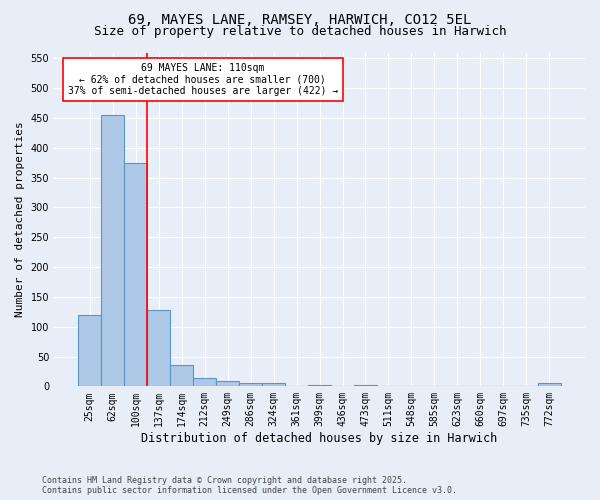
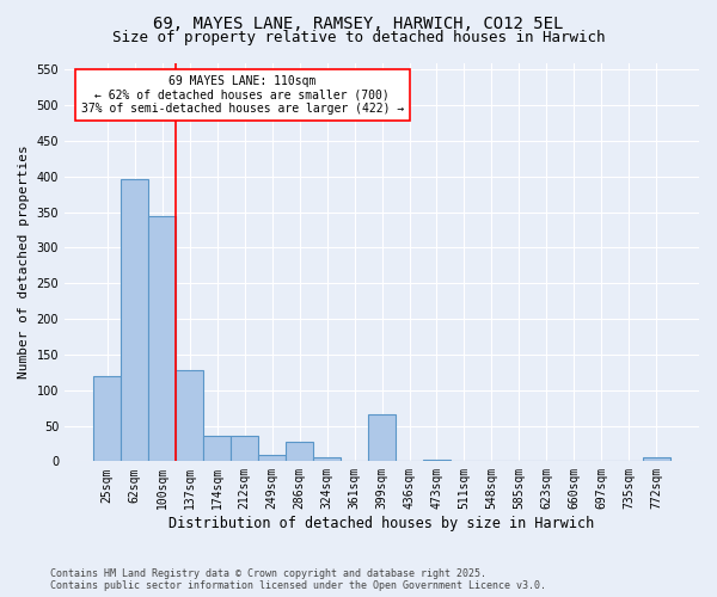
62sqm: 455 -> 396
100sqm: 375 -> 344
212sqm: 14 -> 36
286sqm: 5 -> 28
399sqm: 3 -> 66
